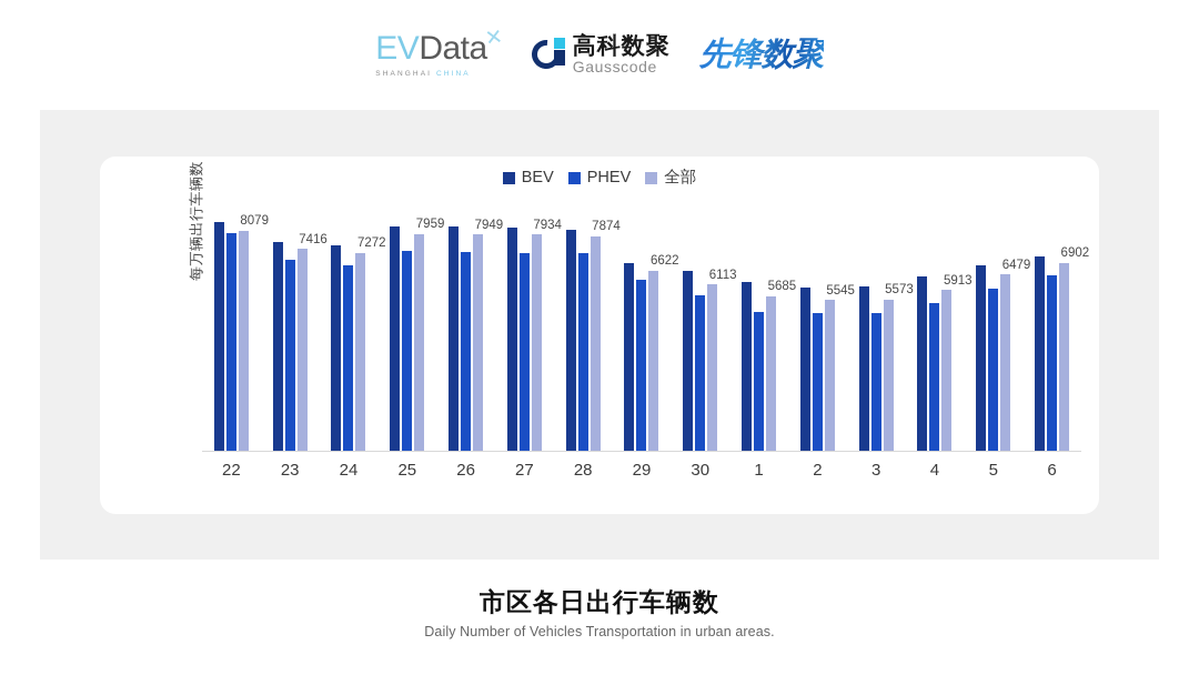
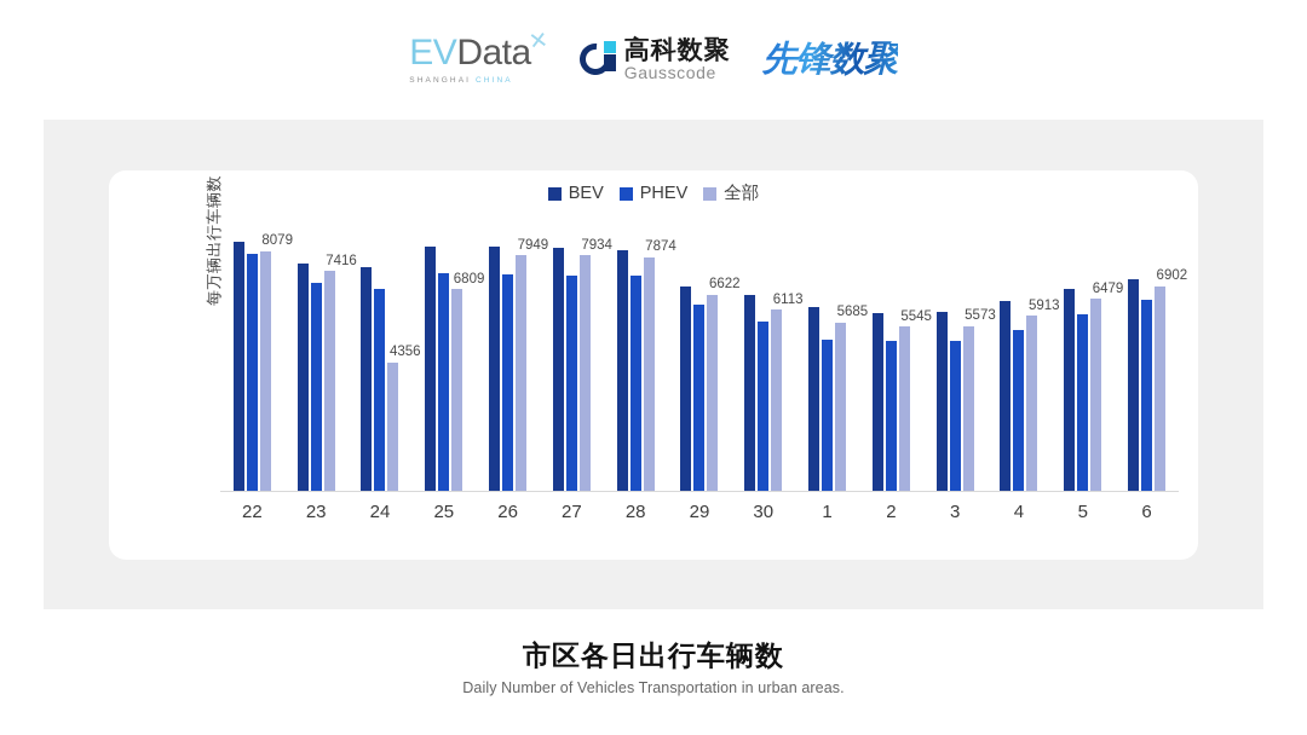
全部/24: 7272 -> 4356
全部/25: 7959 -> 6809
